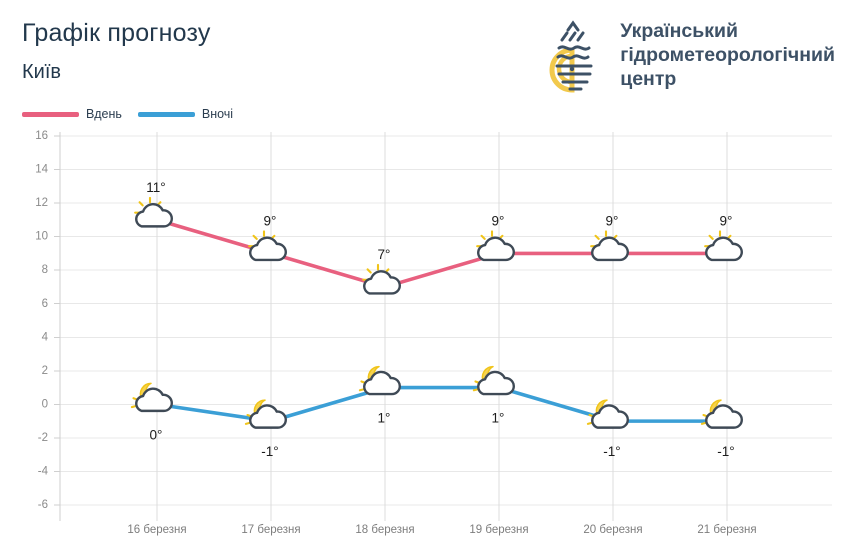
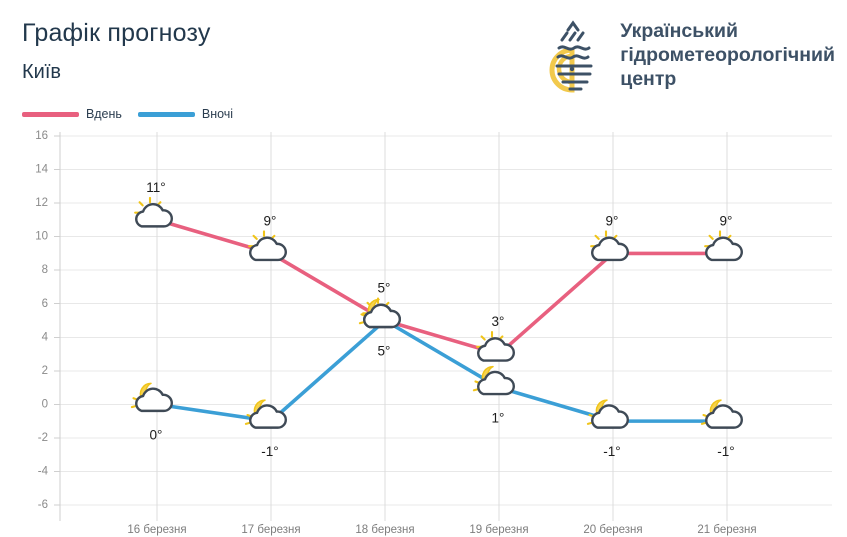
Вдень/18 березня: 7° -> 5°
Вночі/18 березня: 1° -> 5°
Вдень/19 березня: 9° -> 3°
